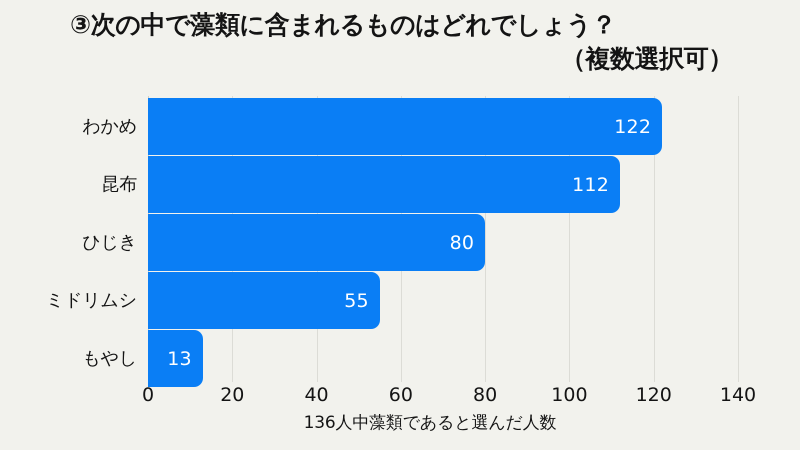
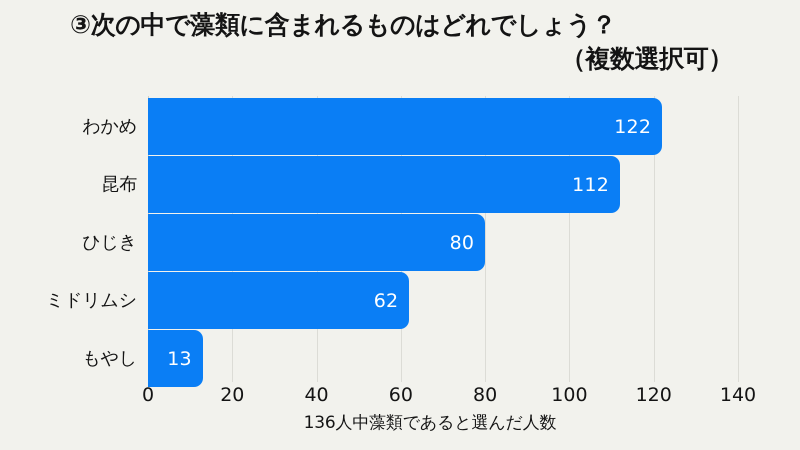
ミドリムシ: 55 -> 62
